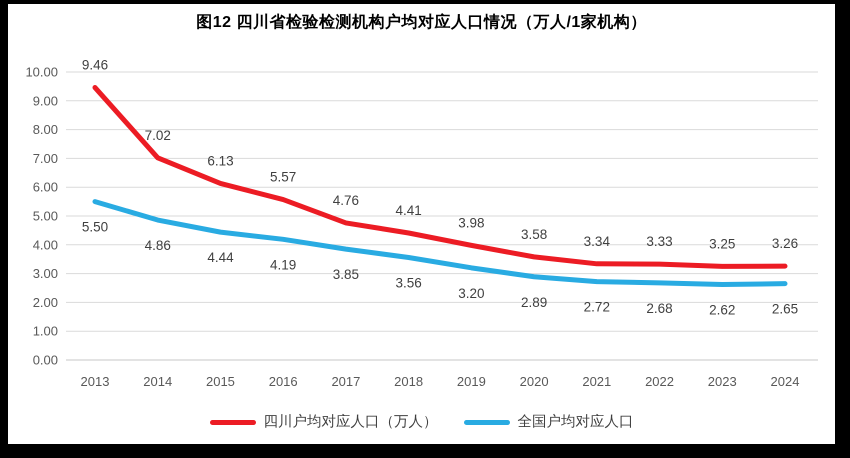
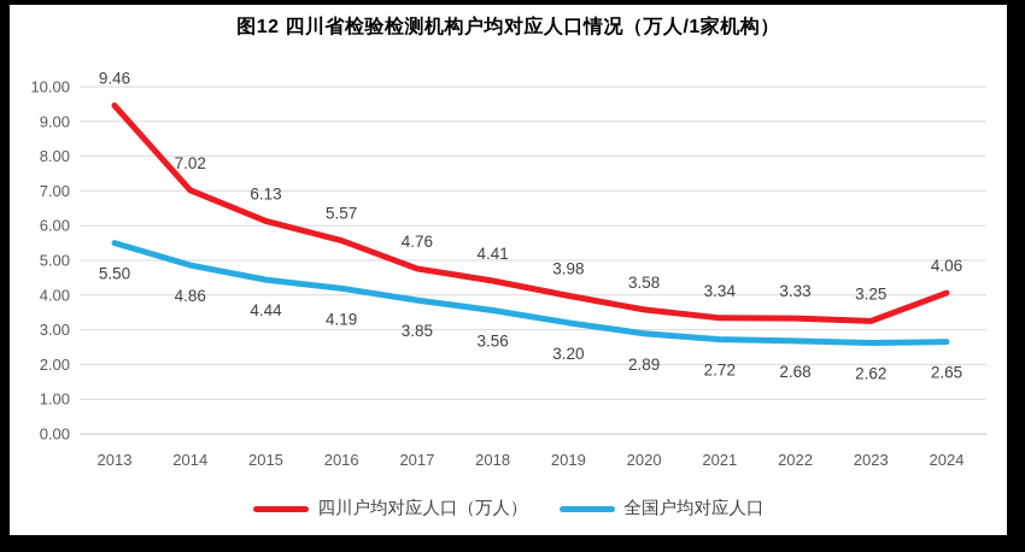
四川户均对应人口（万人）/2024: 3.26 -> 4.06
